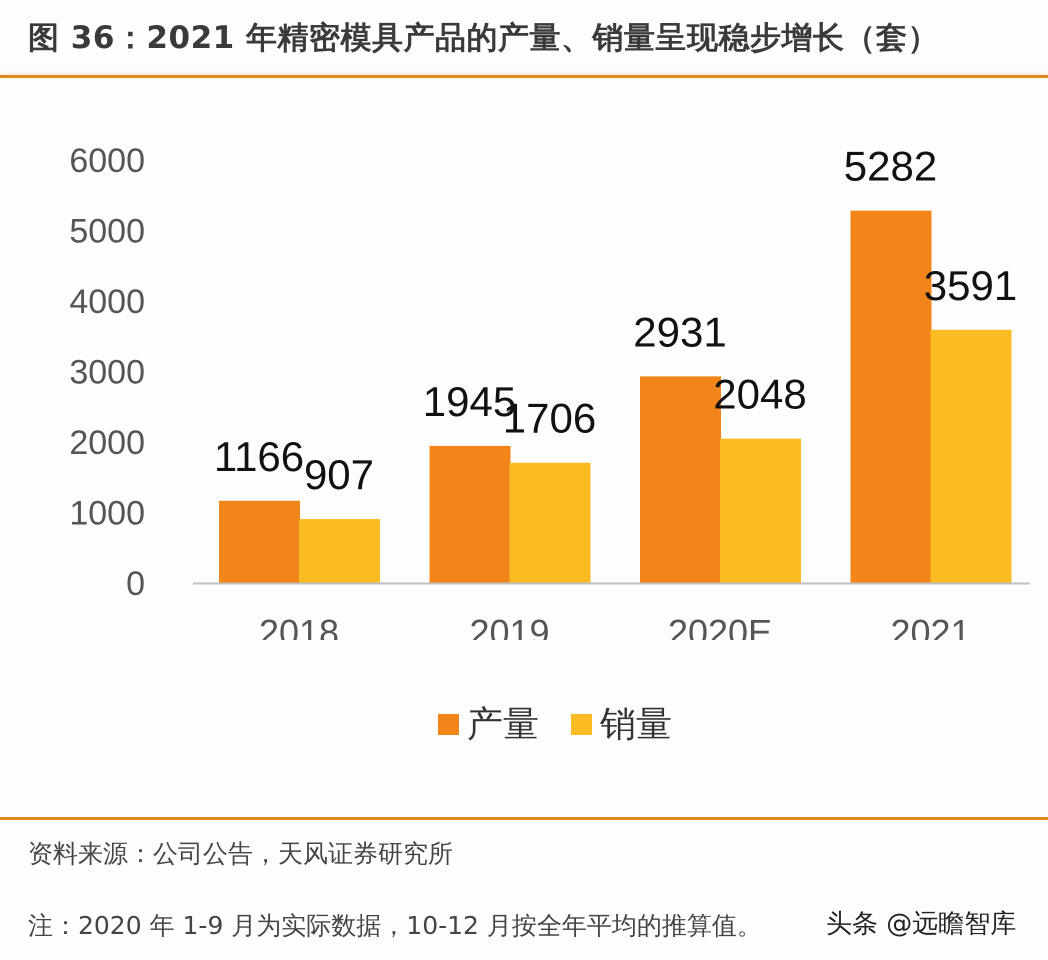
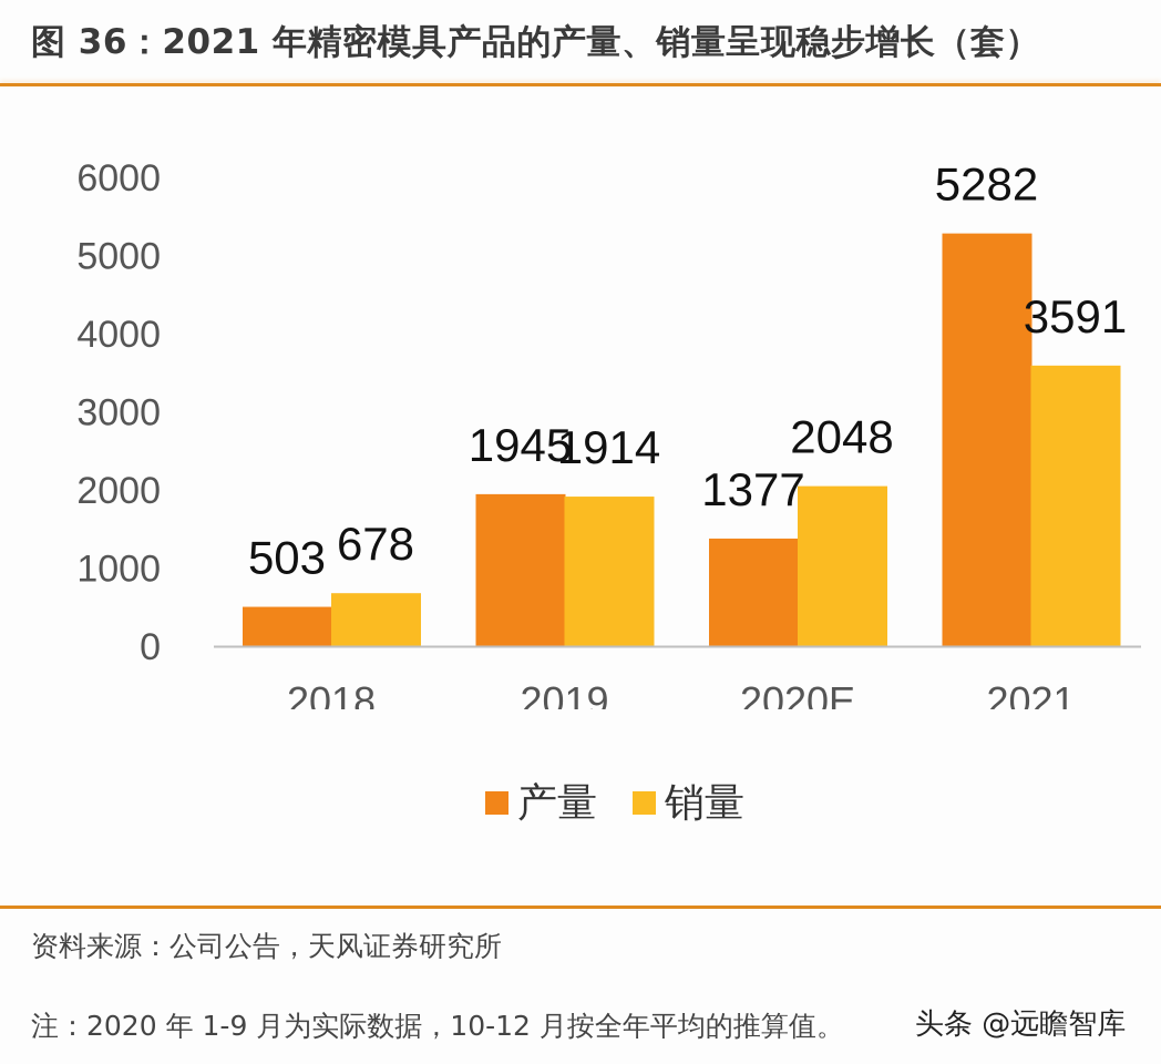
产量/2018: 1166 -> 503
销量/2018: 907 -> 678
销量/2019: 1706 -> 1914
产量/2020E: 2931 -> 1377
